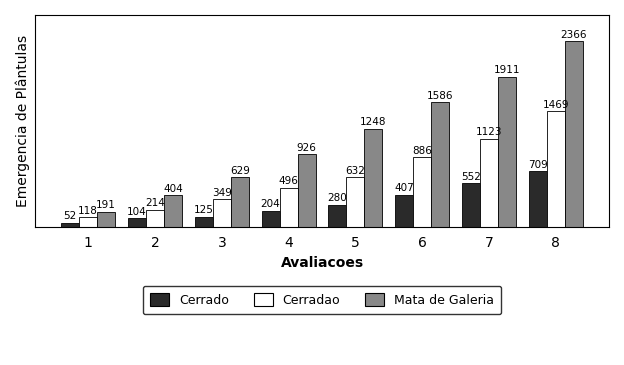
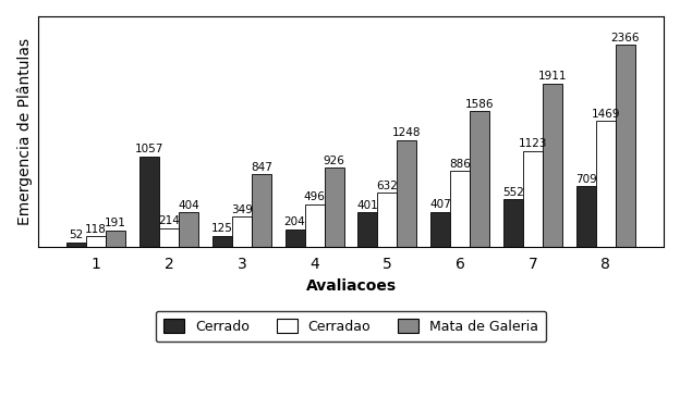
Cerrado/2: 104 -> 1057
Mata de Galeria/3: 629 -> 847
Cerrado/5: 280 -> 401
